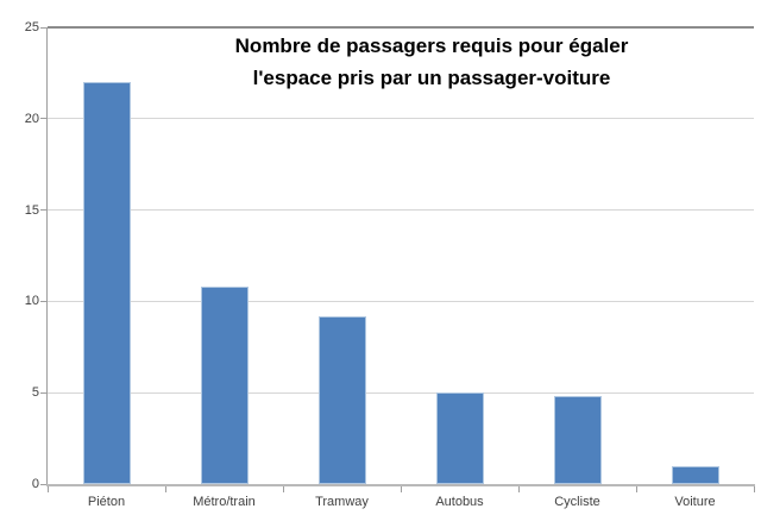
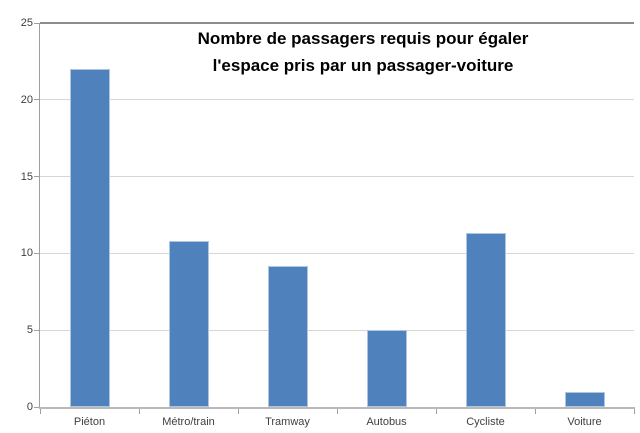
Cycliste: 4.8 -> 11.3
